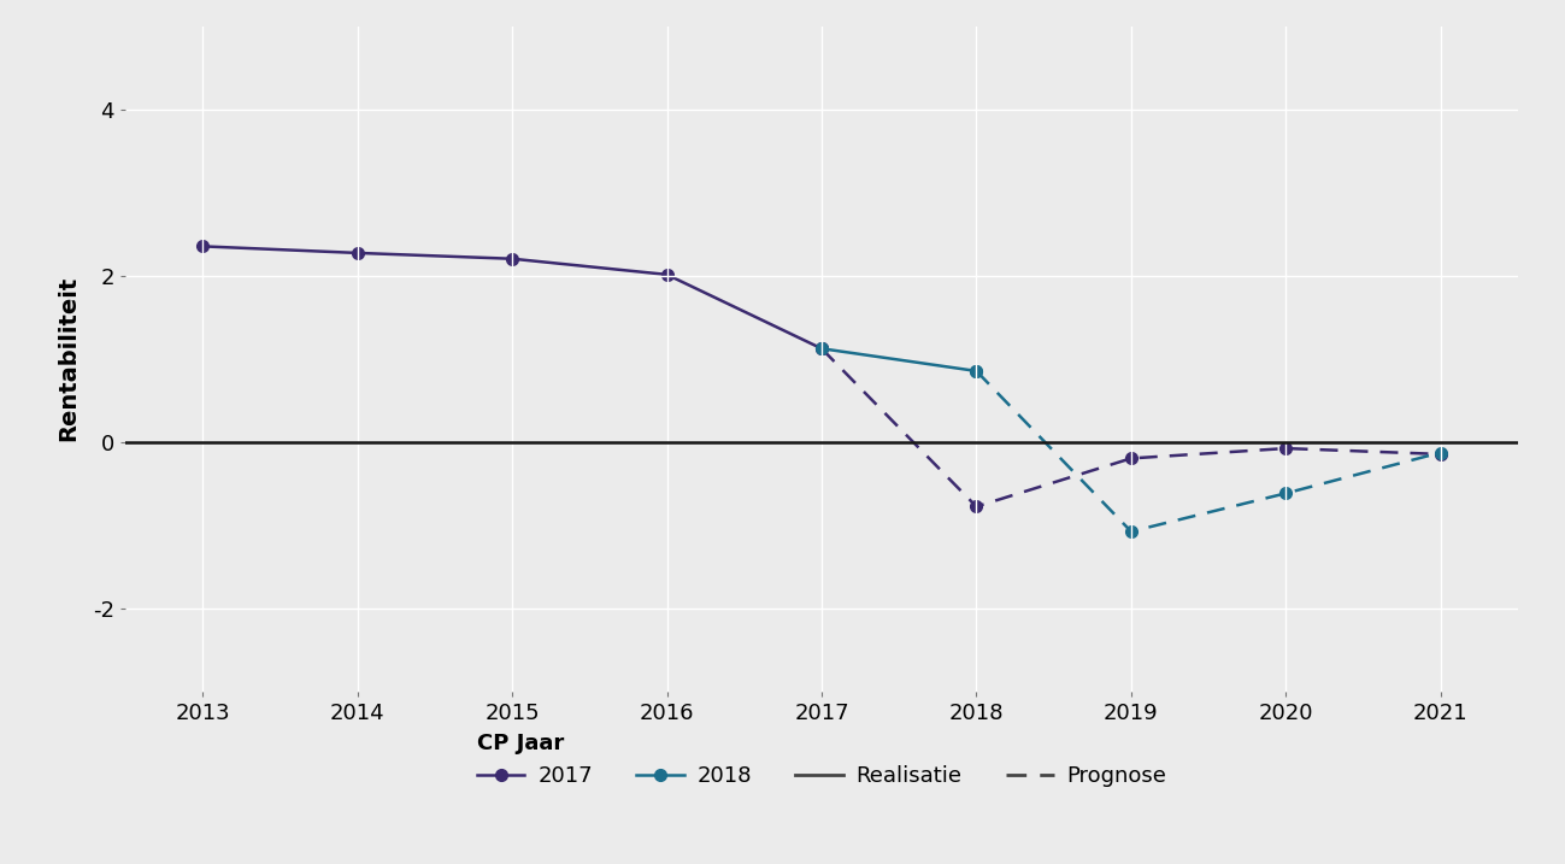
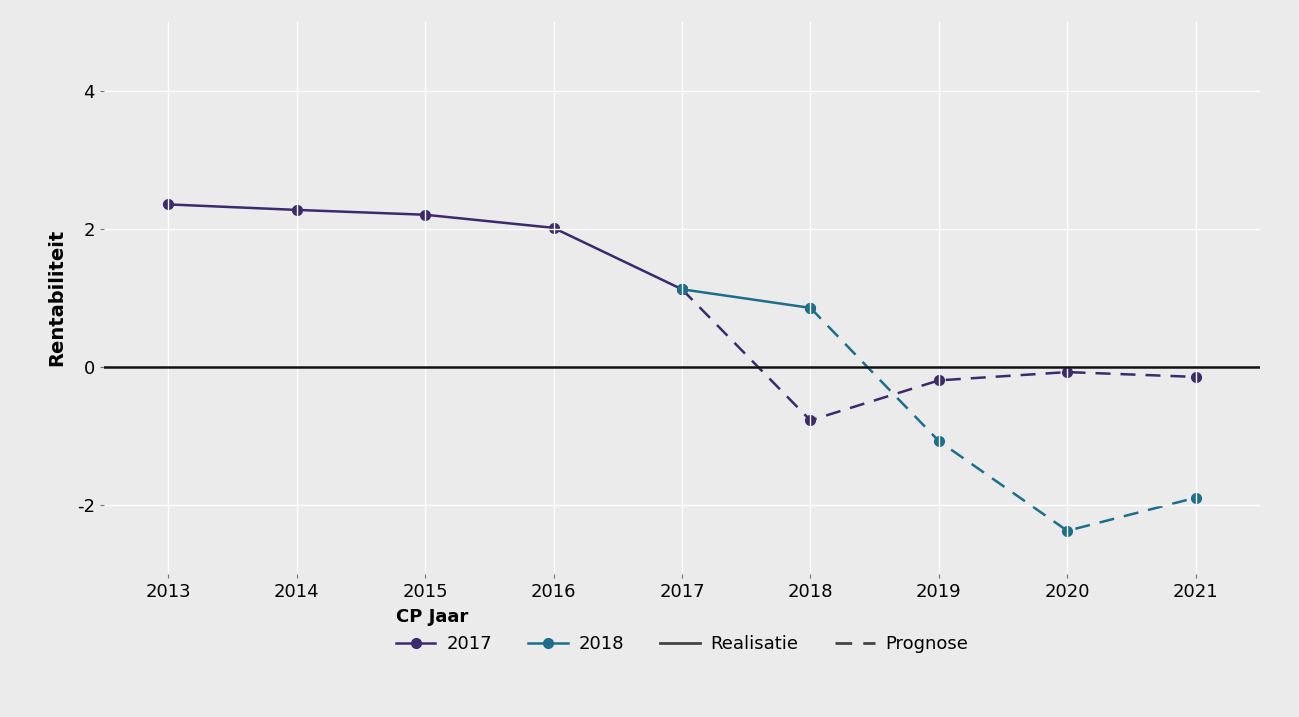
2018/2020: -0.62 -> -2.38
2018/2021: -0.13 -> -1.90
